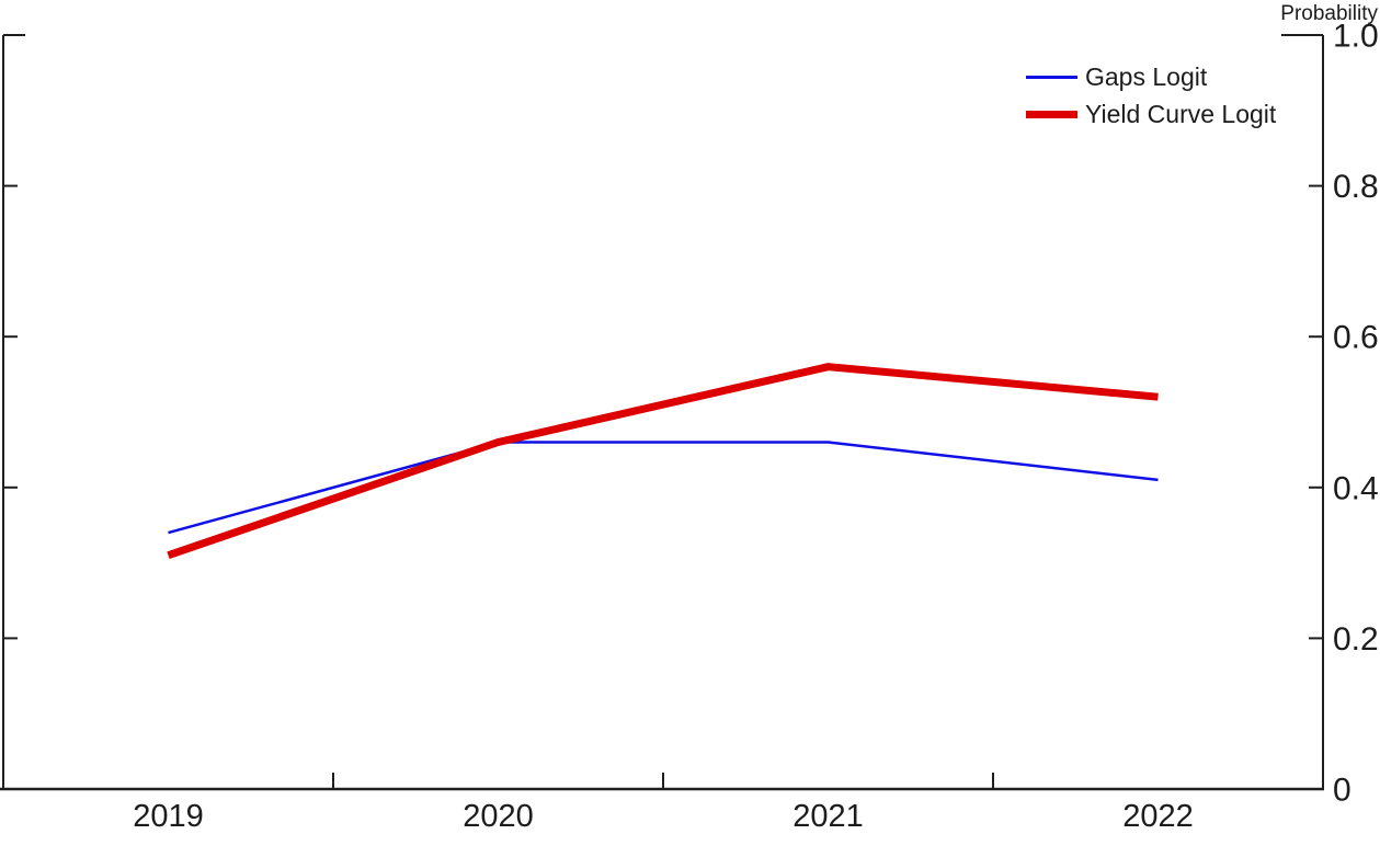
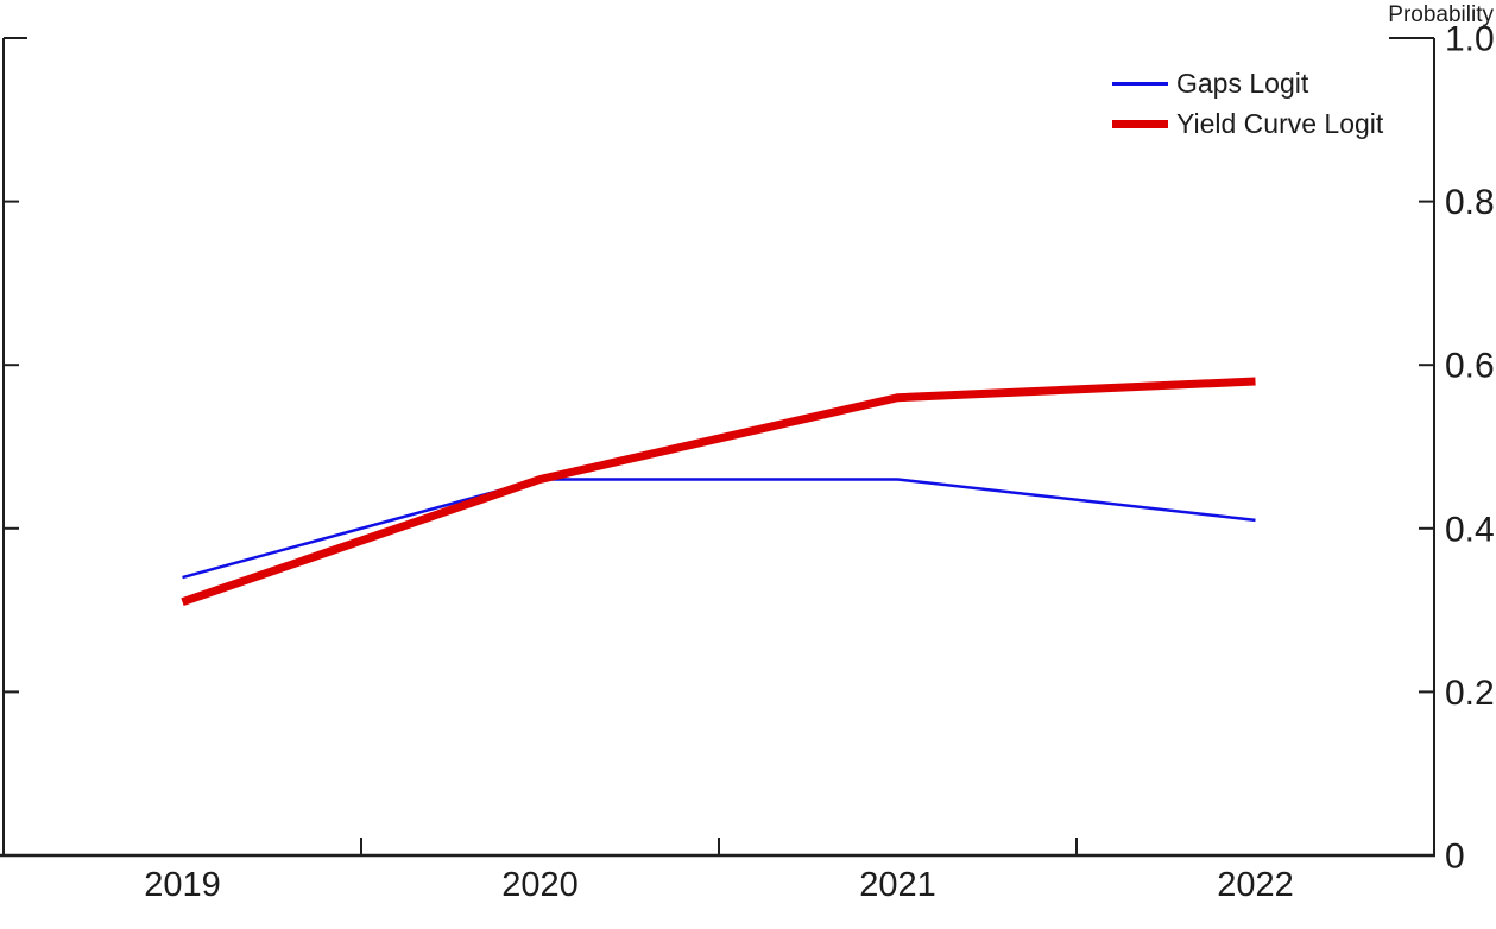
Yield Curve Logit/2022: 0.52 -> 0.58
